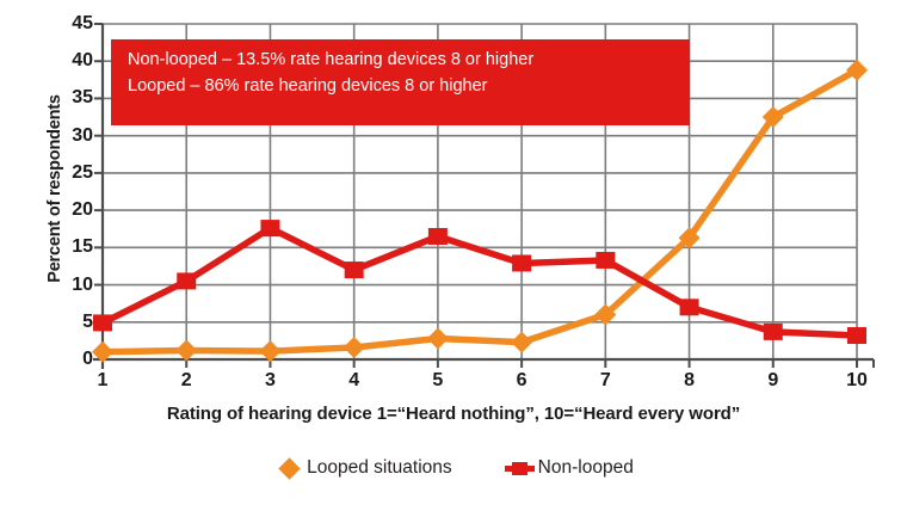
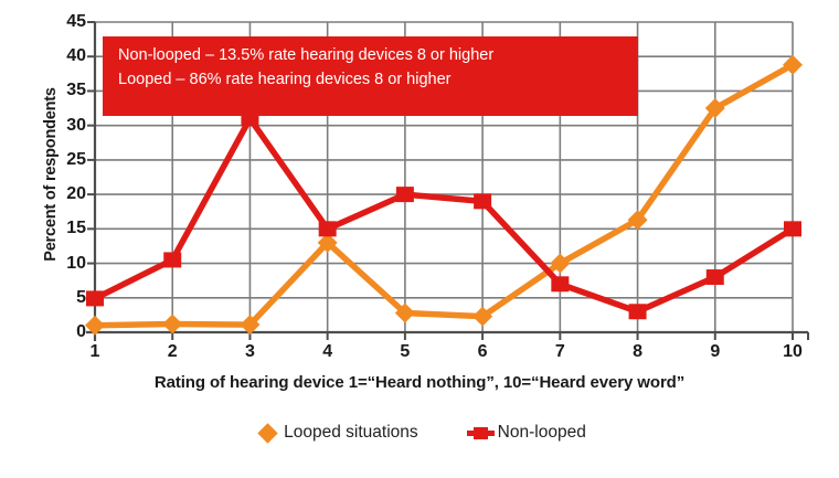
Non-looped/3: 18 -> 31
Looped situations/4: 2 -> 13
Non-looped/4: 12 -> 15
Non-looped/5: 16 -> 20
Non-looped/6: 13 -> 19
Looped situations/7: 6 -> 10
Non-looped/7: 13 -> 7
Non-looped/8: 7 -> 3
Non-looped/9: 4 -> 8
Non-looped/10: 3 -> 15
